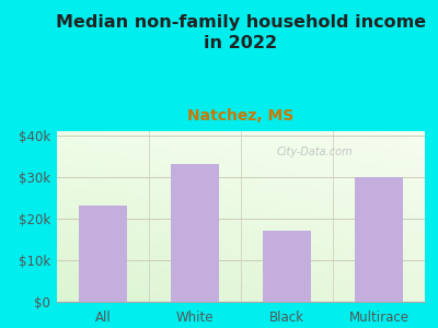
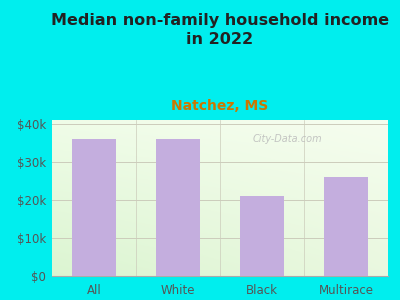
All: $23k -> $36k
White: $33k -> $36k
Black: $17k -> $21k
Multirace: $30k -> $26k
